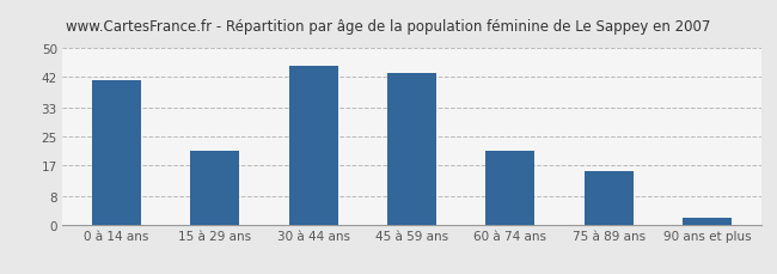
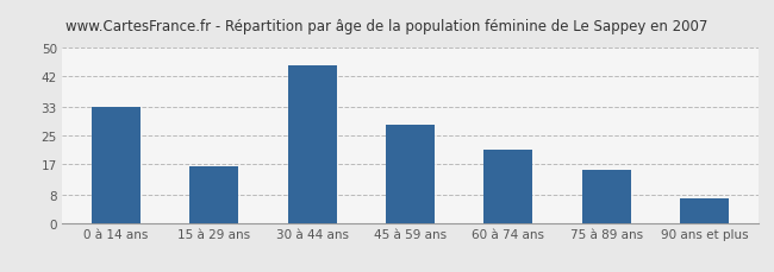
0 à 14 ans: 41 -> 33
15 à 29 ans: 21 -> 16
45 à 59 ans: 43 -> 28
90 ans et plus: 2 -> 7
